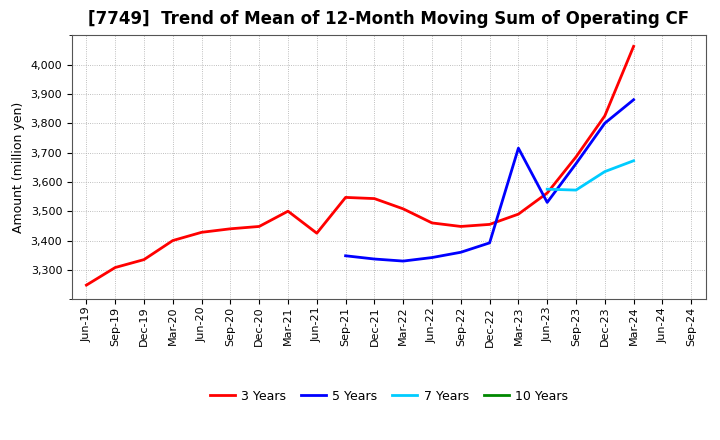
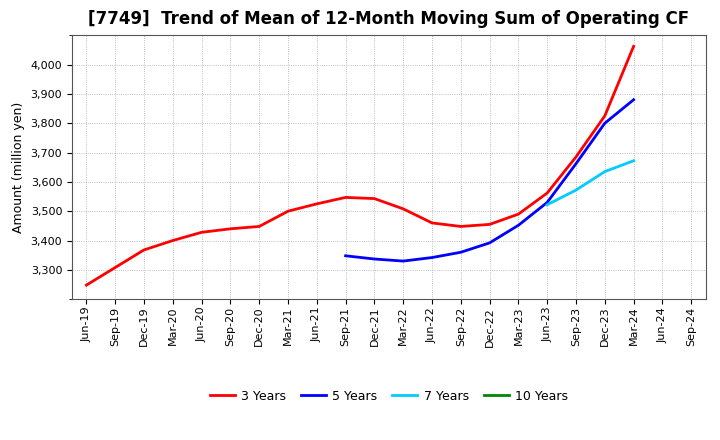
3 Years/Dec-19: 3,335 -> 3,368
3 Years/Jun-21: 3,425 -> 3,525
5 Years/Mar-23: 3,715 -> 3,452
7 Years/Jun-23: 3,575 -> 3,522
